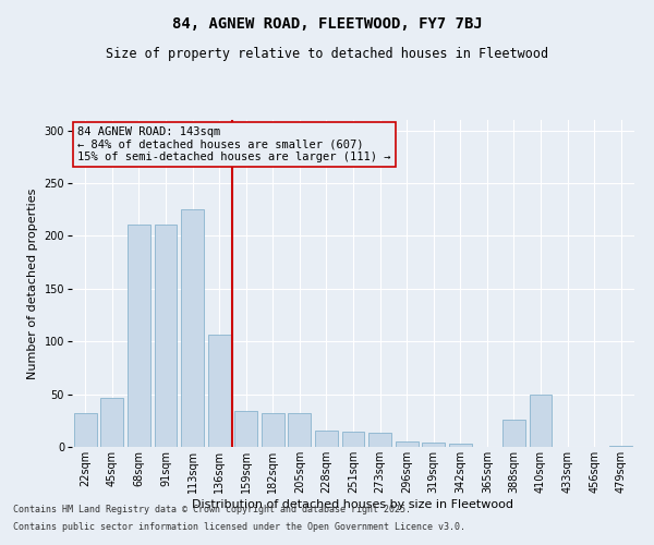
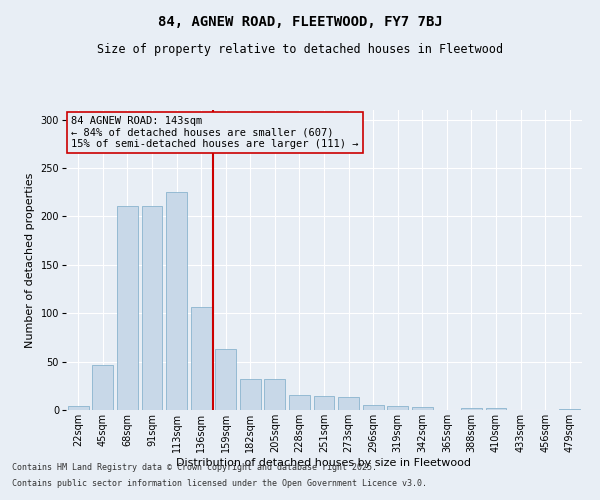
22sqm: 32 -> 4
159sqm: 34 -> 63
388sqm: 26 -> 2
410sqm: 50 -> 2
